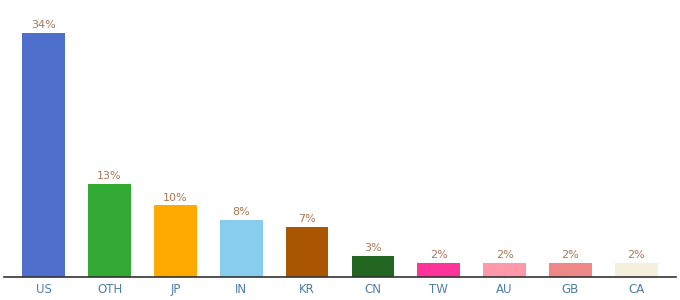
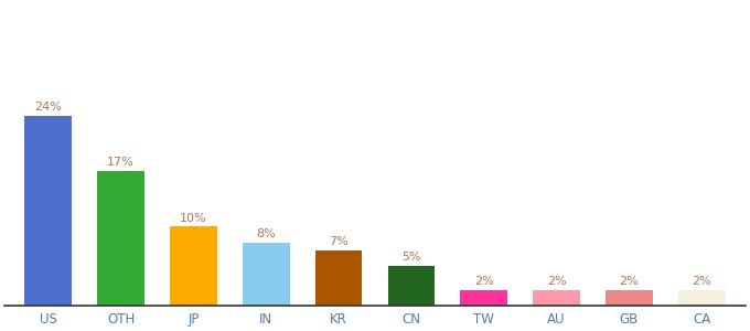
US: 34% -> 24%
OTH: 13% -> 17%
CN: 3% -> 5%
